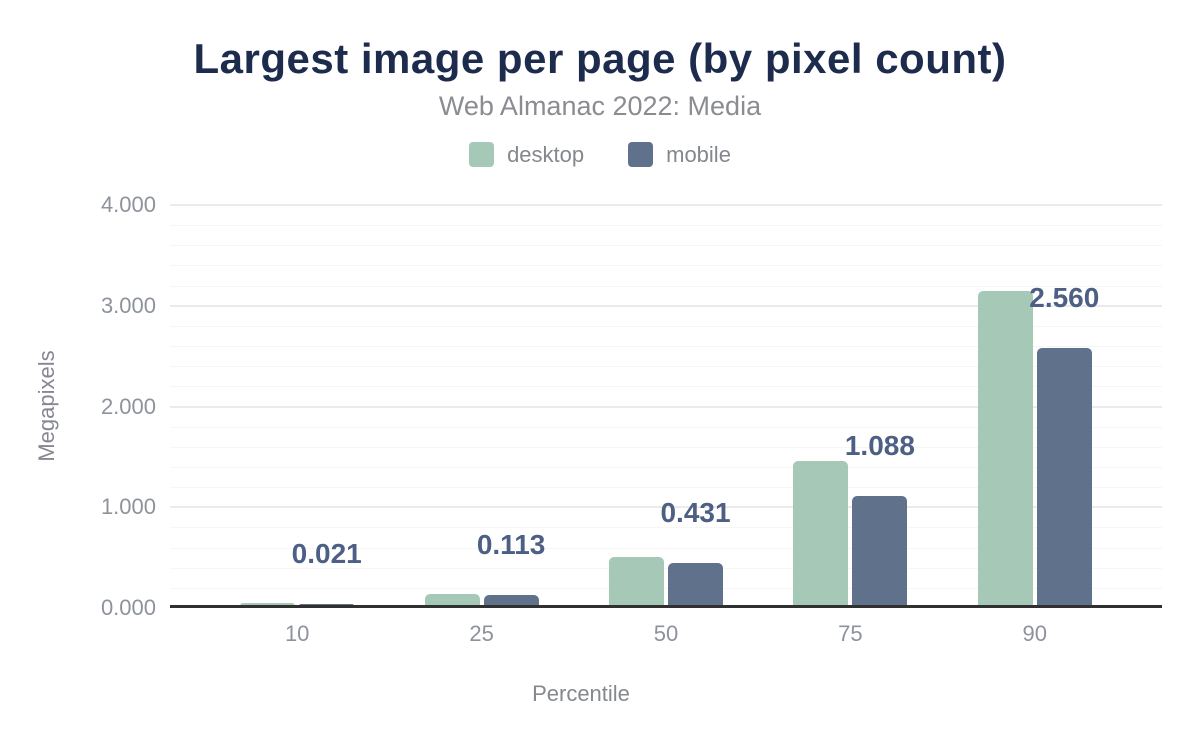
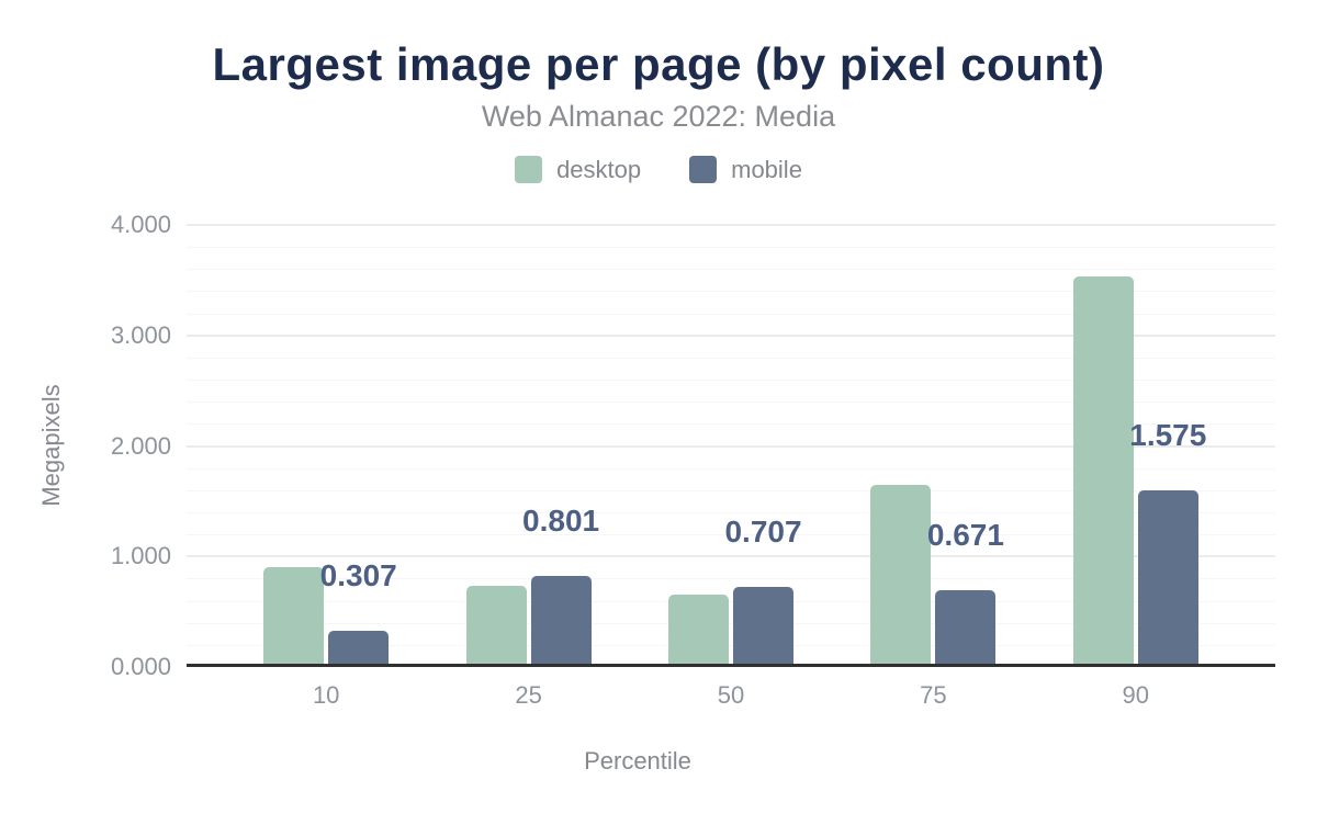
desktop/10: 0.03 -> 0.88
mobile/10: 0.021 -> 0.307
desktop/25: 0.12 -> 0.71
mobile/25: 0.113 -> 0.801
desktop/50: 0.49 -> 0.64
mobile/50: 0.431 -> 0.707
desktop/75: 1.44 -> 1.63
mobile/75: 1.088 -> 0.671
desktop/90: 3.13 -> 3.51
mobile/90: 2.560 -> 1.575
